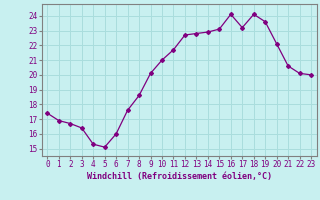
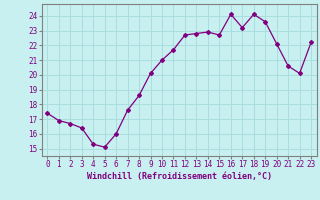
15: 23.1 -> 22.7
23: 20.0 -> 22.2
